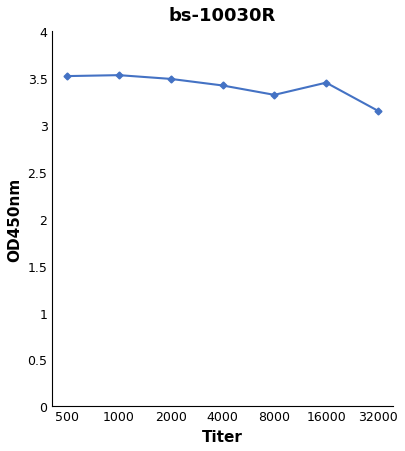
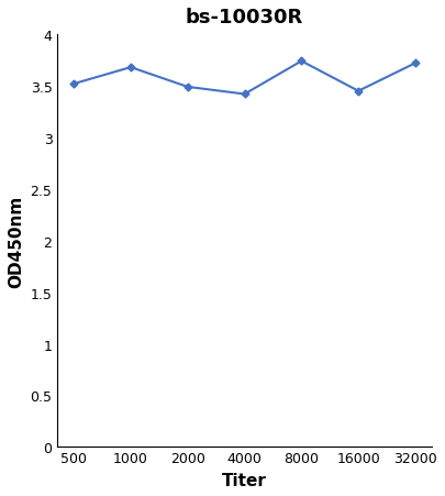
1000: 3.53 -> 3.68
8000: 3.32 -> 3.74
32000: 3.15 -> 3.72
